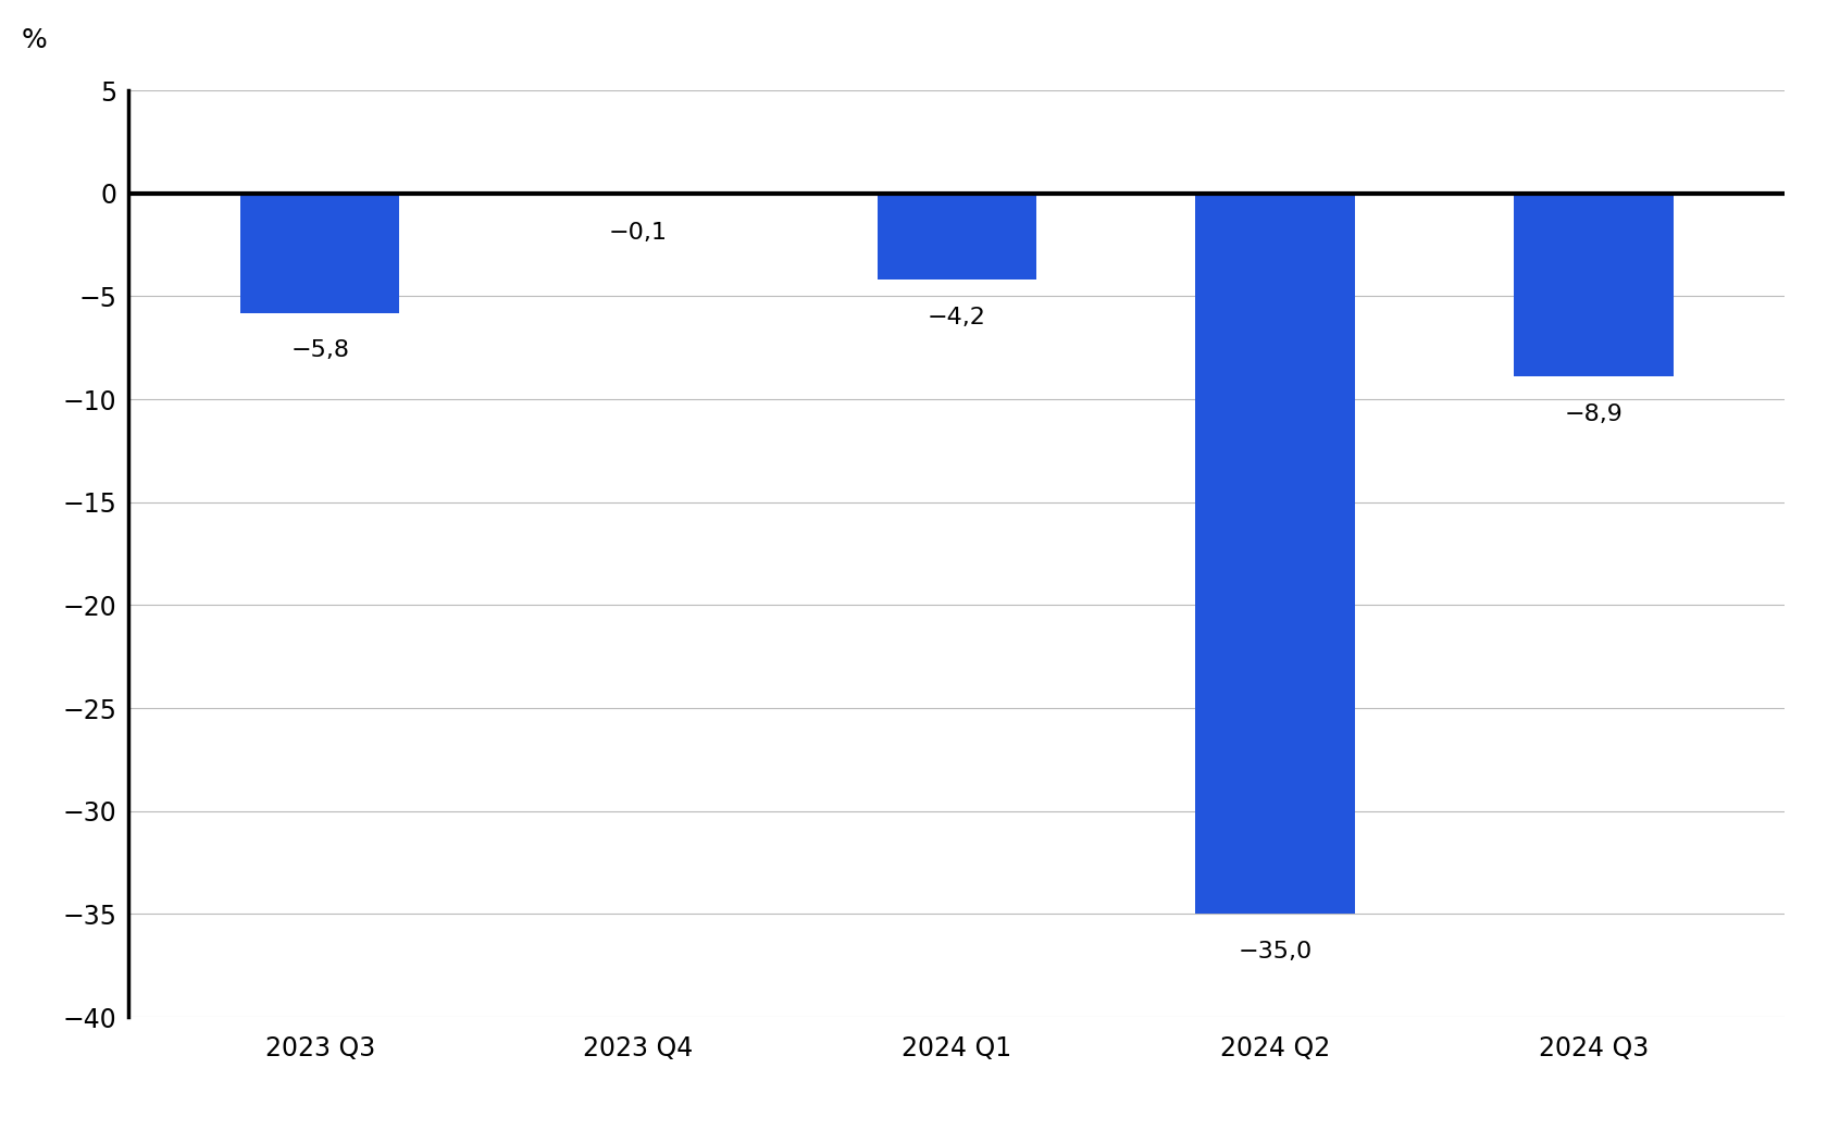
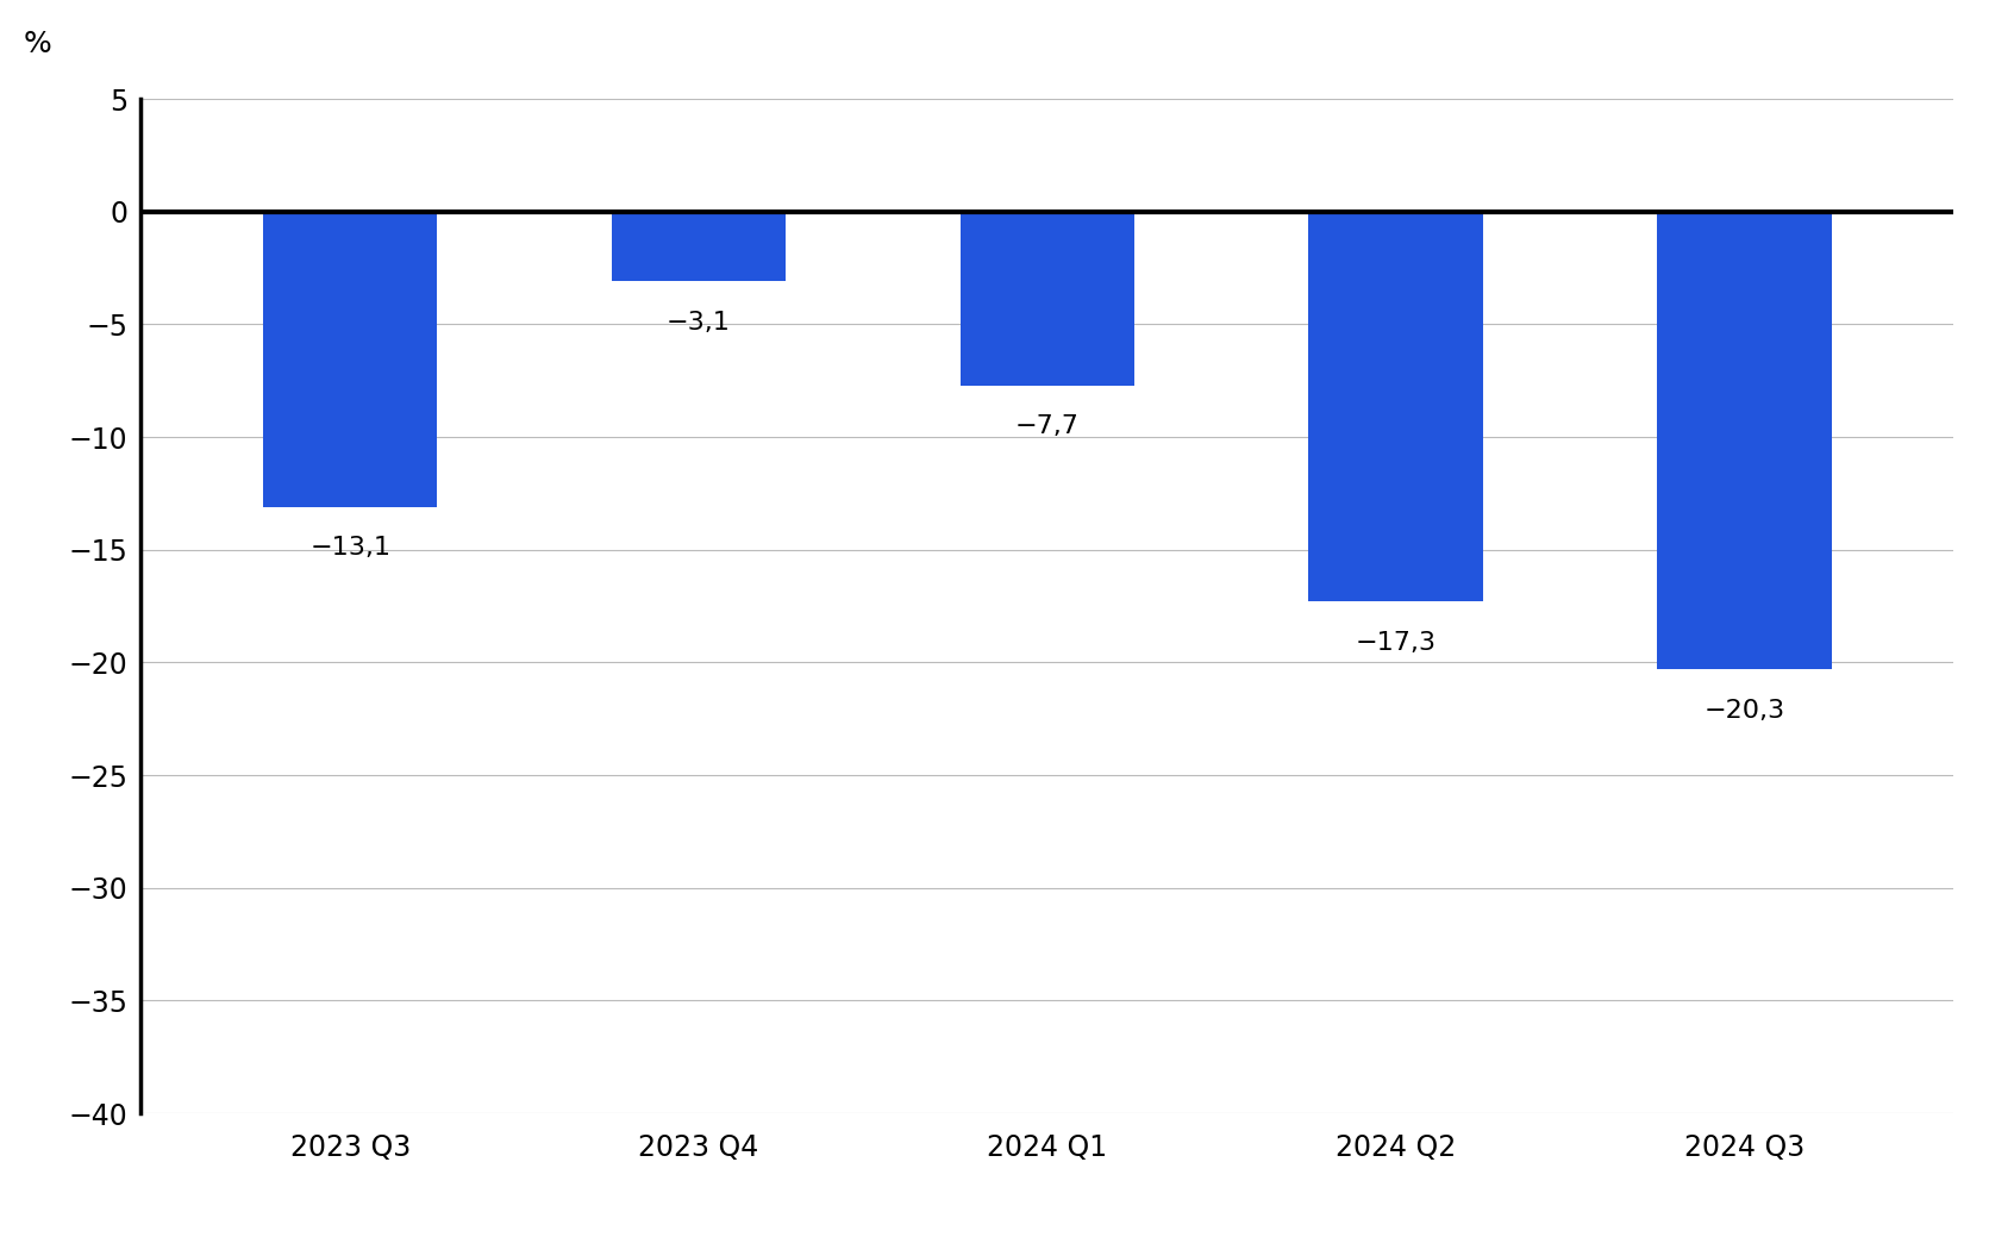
2023 Q3: −5,8 -> −13,1
2023 Q4: −0,1 -> −3,1
2024 Q1: −4,2 -> −7,7
2024 Q2: −35,0 -> −17,3
2024 Q3: −8,9 -> −20,3
